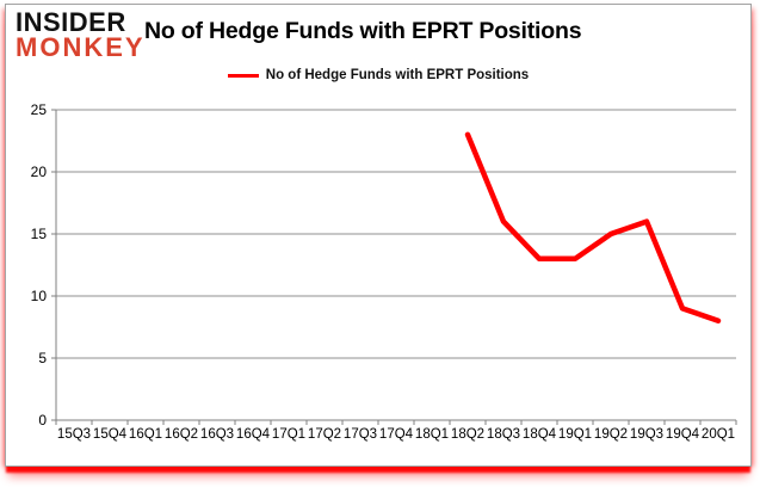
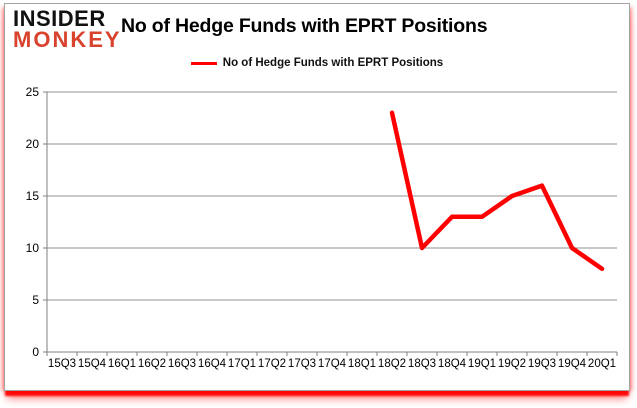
18Q3: 16 -> 10
19Q4: 9 -> 10
